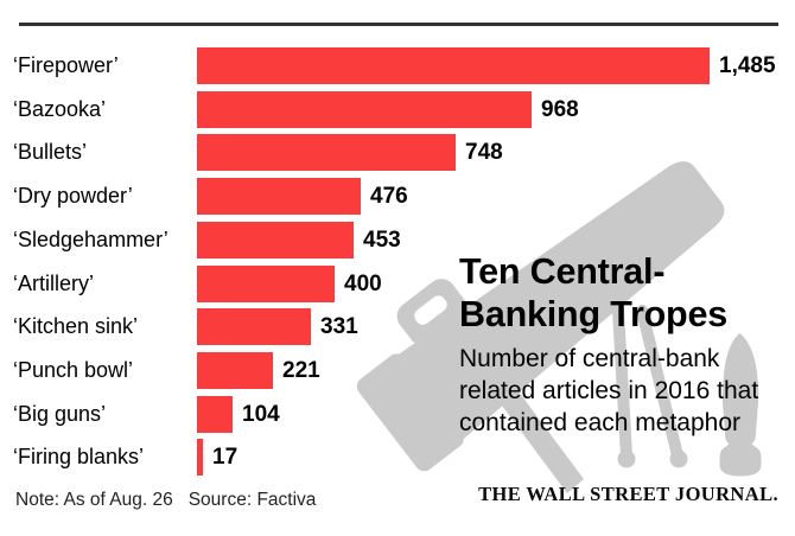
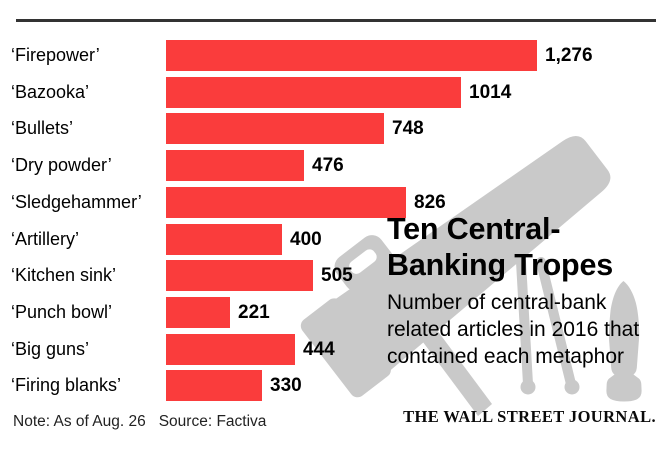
‘Firepower’: 1,485 -> 1,276
‘Bazooka’: 968 -> 1014
‘Sledgehammer’: 453 -> 826
‘Kitchen sink’: 331 -> 505
‘Big guns’: 104 -> 444
‘Firing blanks’: 17 -> 330
